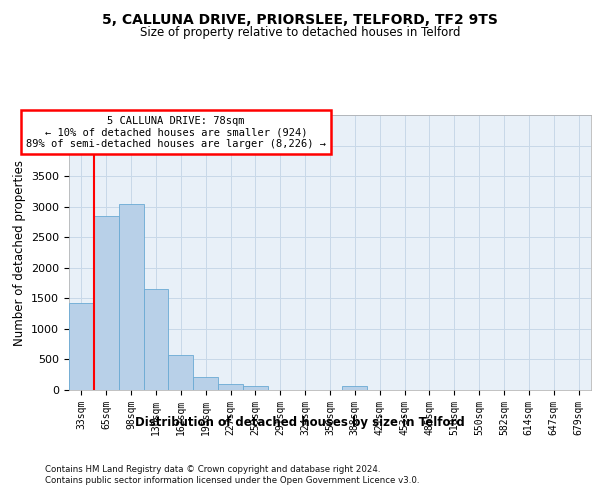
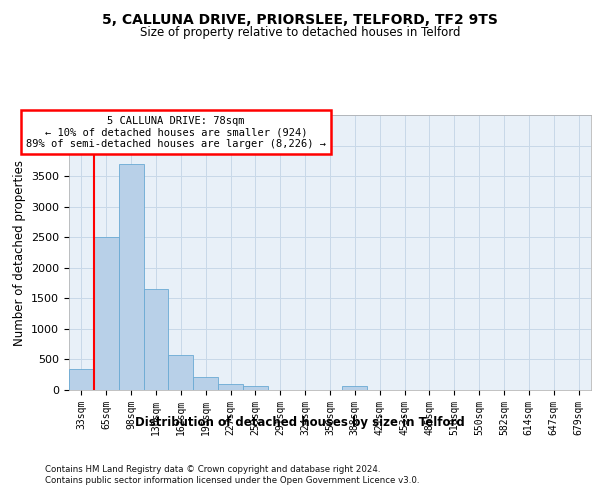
33sqm: 1420 -> 350
65sqm: 2840 -> 2500
98sqm: 3040 -> 3700
